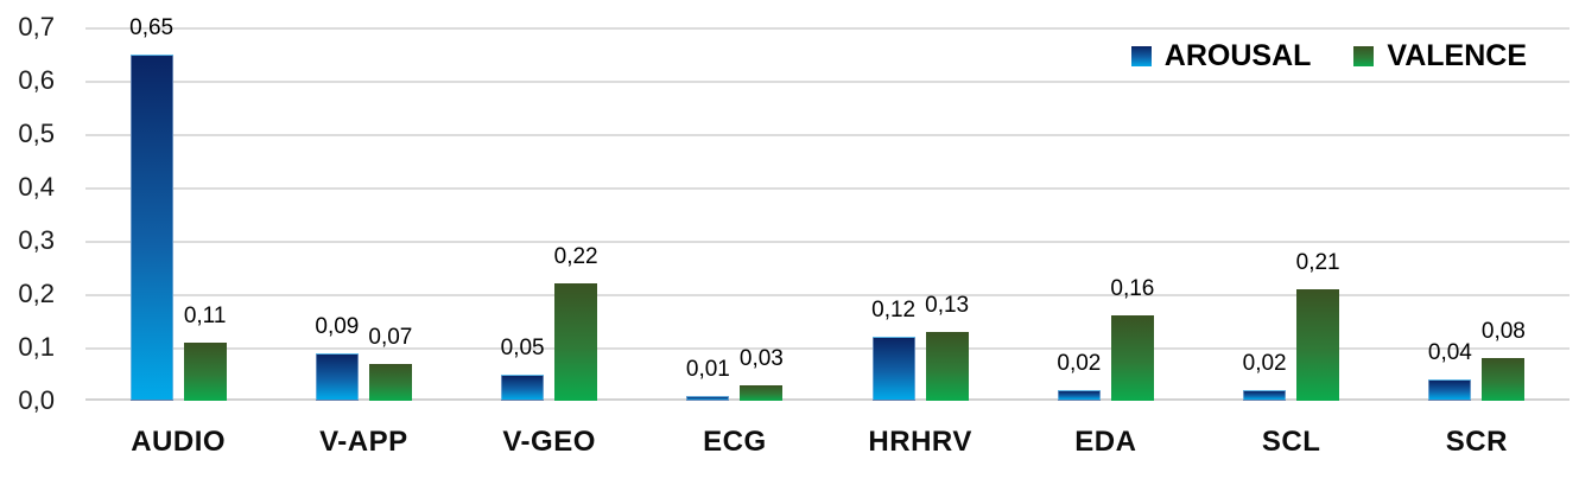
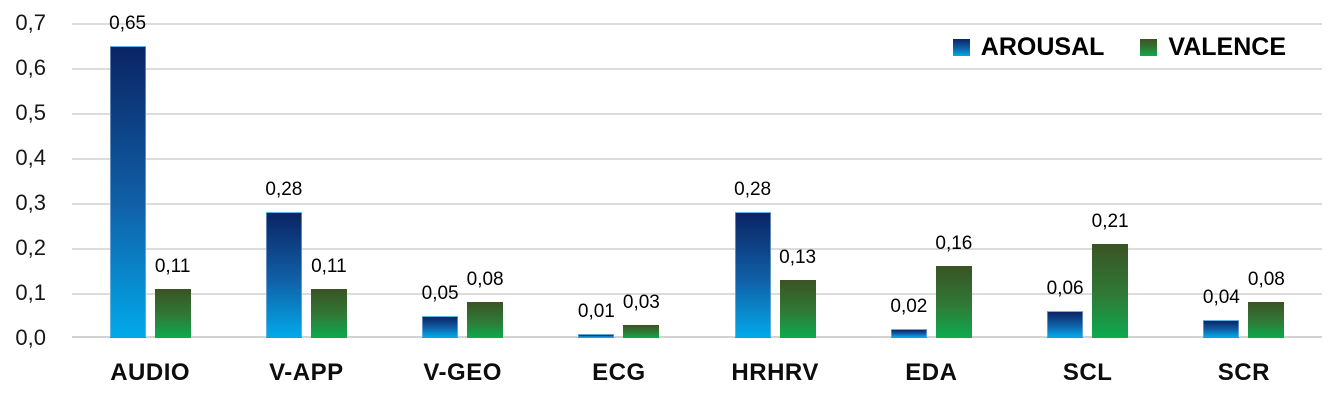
AROUSAL/V-APP: 0,09 -> 0,28
VALENCE/V-APP: 0,07 -> 0,11
VALENCE/V-GEO: 0,22 -> 0,08
AROUSAL/HRHRV: 0,12 -> 0,28
AROUSAL/SCL: 0,02 -> 0,06
